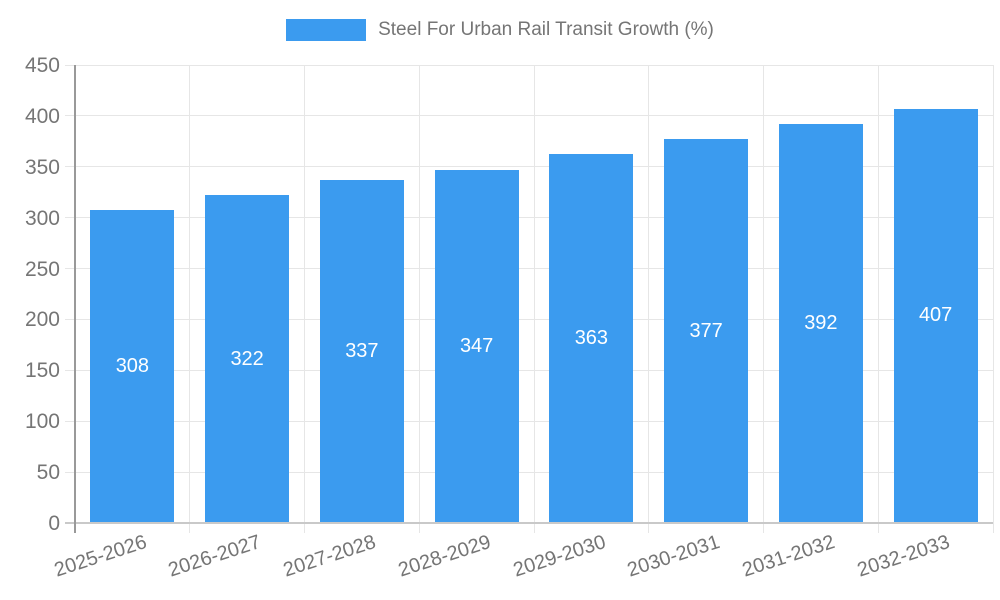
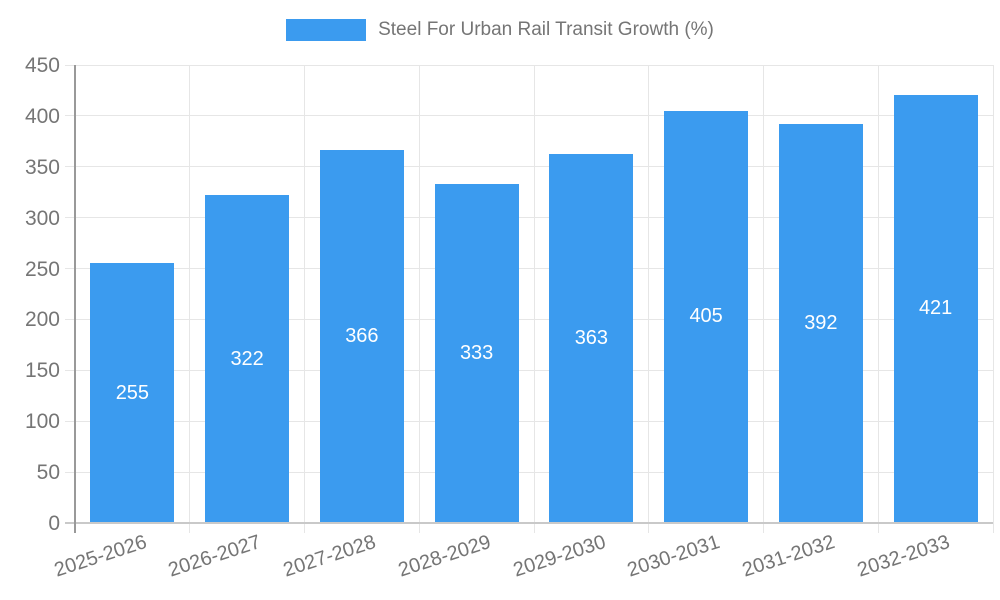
2025-2026: 308 -> 255
2027-2028: 337 -> 366
2028-2029: 347 -> 333
2030-2031: 377 -> 405
2032-2033: 407 -> 421
